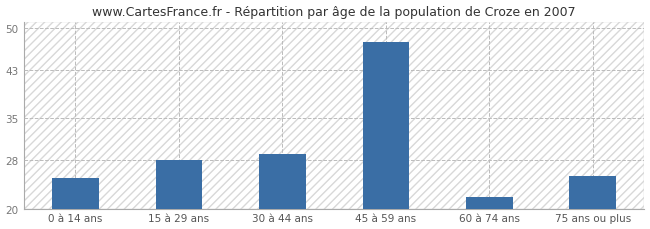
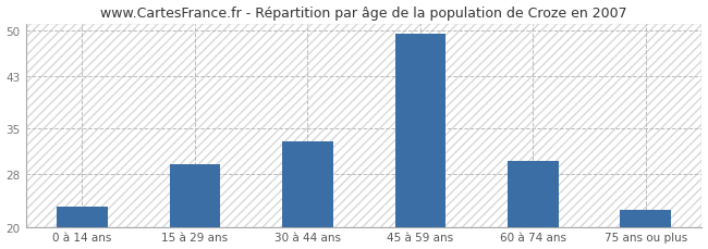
0 à 14 ans: 25.0 -> 23.0
15 à 29 ans: 28.0 -> 29.5
30 à 44 ans: 29.0 -> 33.0
45 à 59 ans: 47.6 -> 49.5
60 à 74 ans: 22.0 -> 30.0
75 ans ou plus: 25.4 -> 22.5
